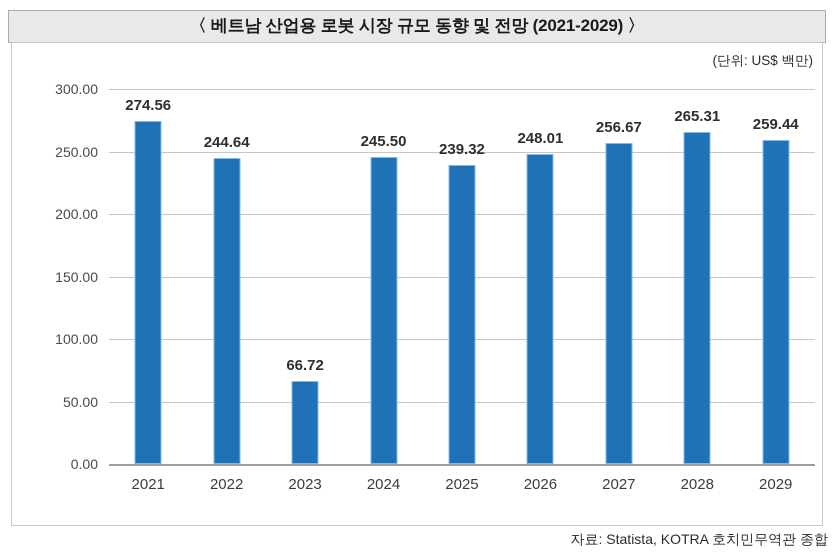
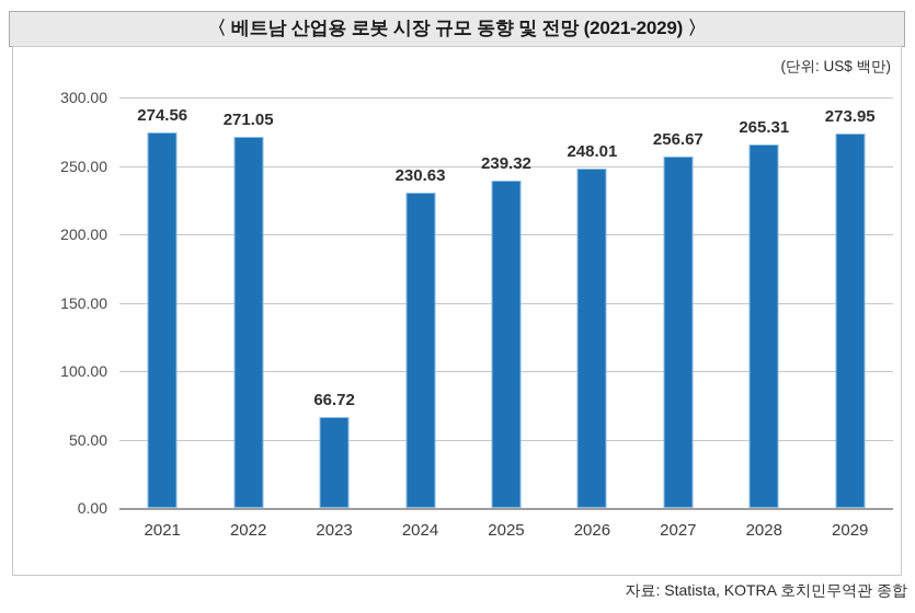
2022: 244.64 -> 271.05
2024: 245.50 -> 230.63
2029: 259.44 -> 273.95
